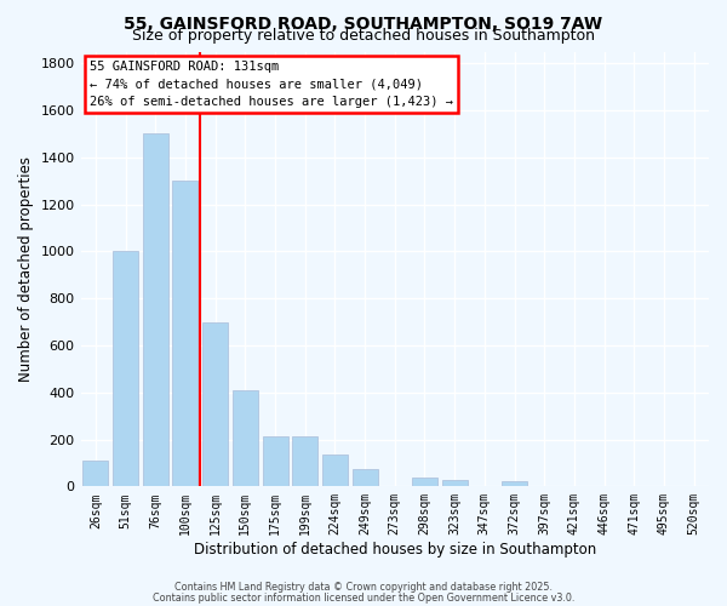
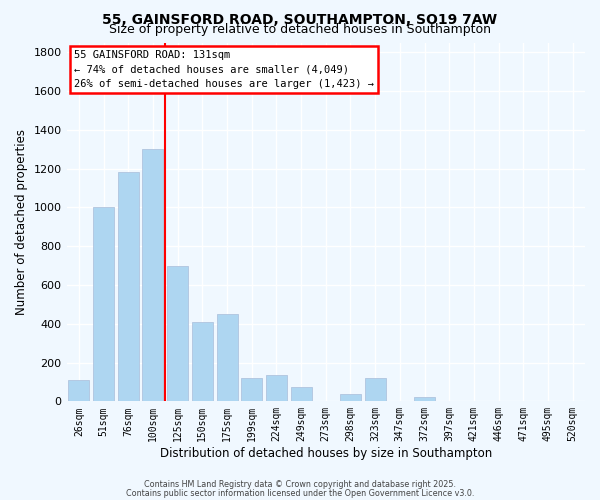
76sqm: 1500 -> 1180
175sqm: 220 -> 450
199sqm: 220 -> 120
323sqm: 20 -> 120
